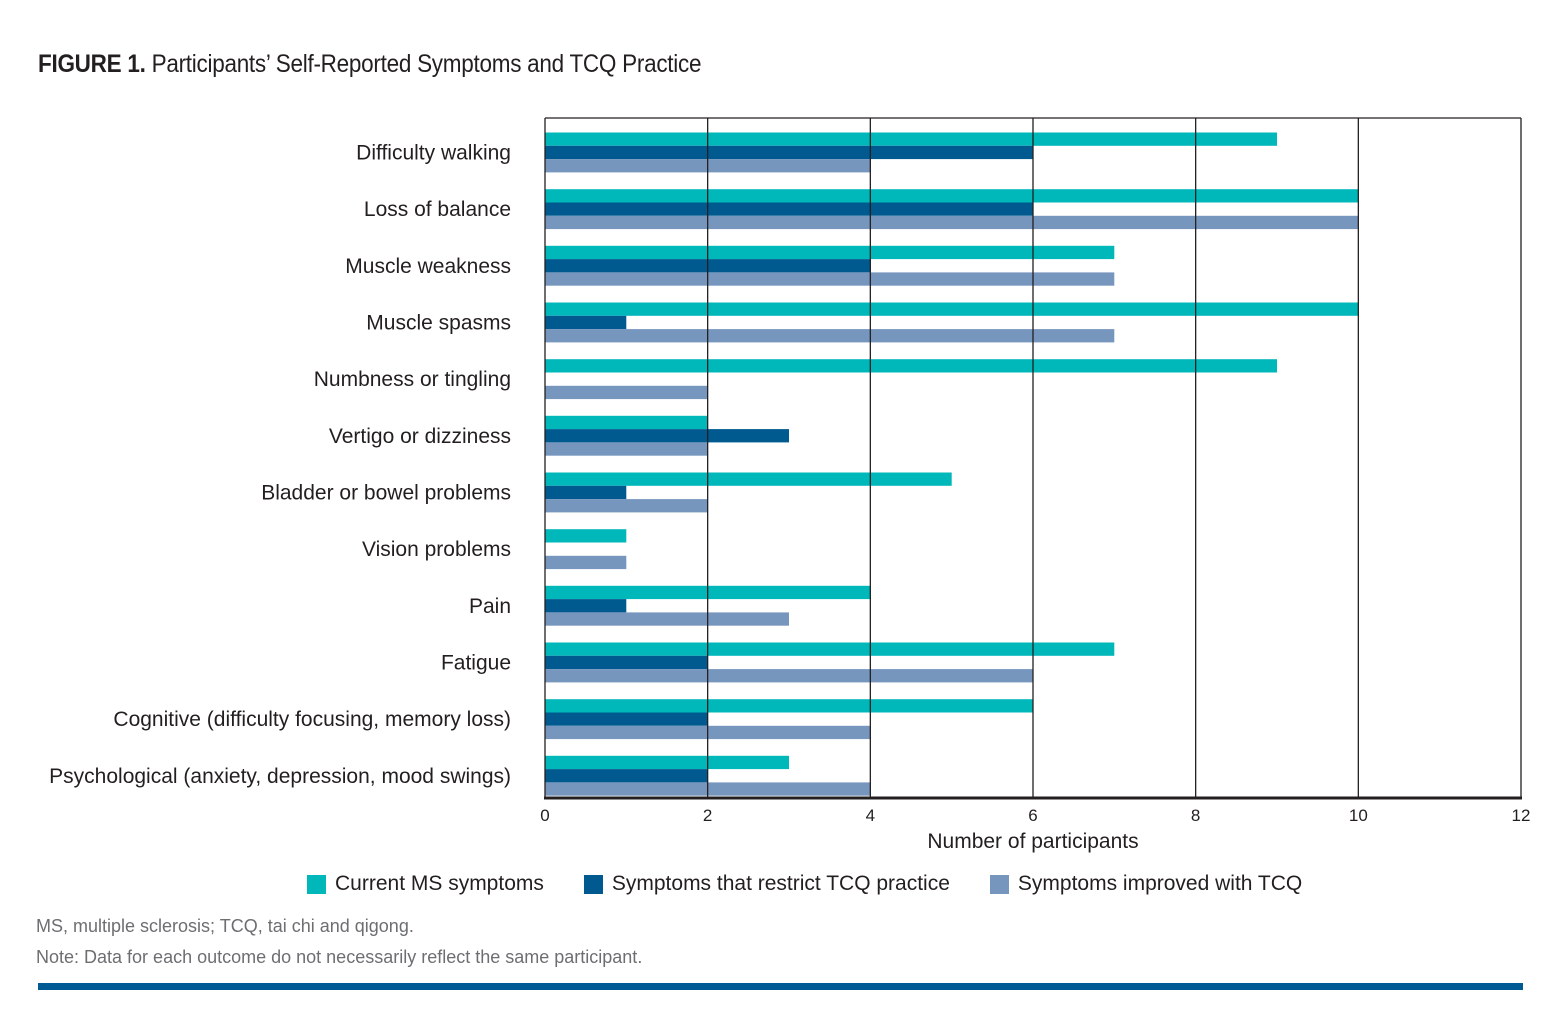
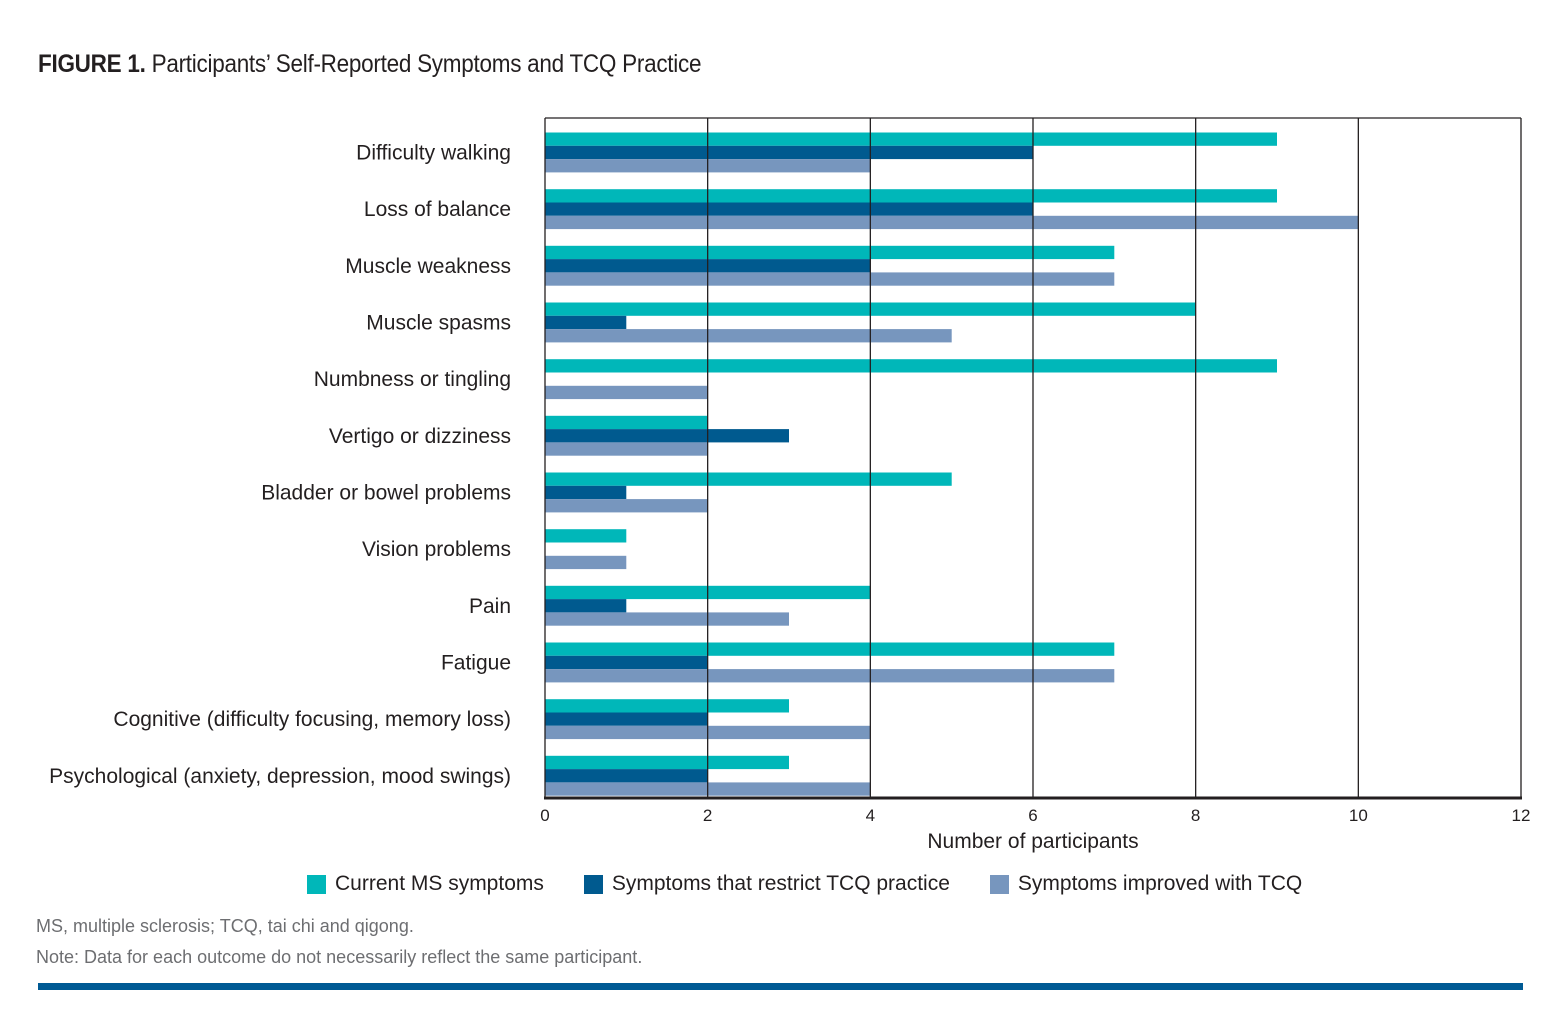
Current MS symptoms/Loss of balance: 10 -> 9
Current MS symptoms/Muscle spasms: 10 -> 8
Symptoms improved with TCQ/Muscle spasms: 7 -> 5
Symptoms improved with TCQ/Fatigue: 6 -> 7
Current MS symptoms/Cognitive (difficulty focusing, memory loss): 6 -> 3
